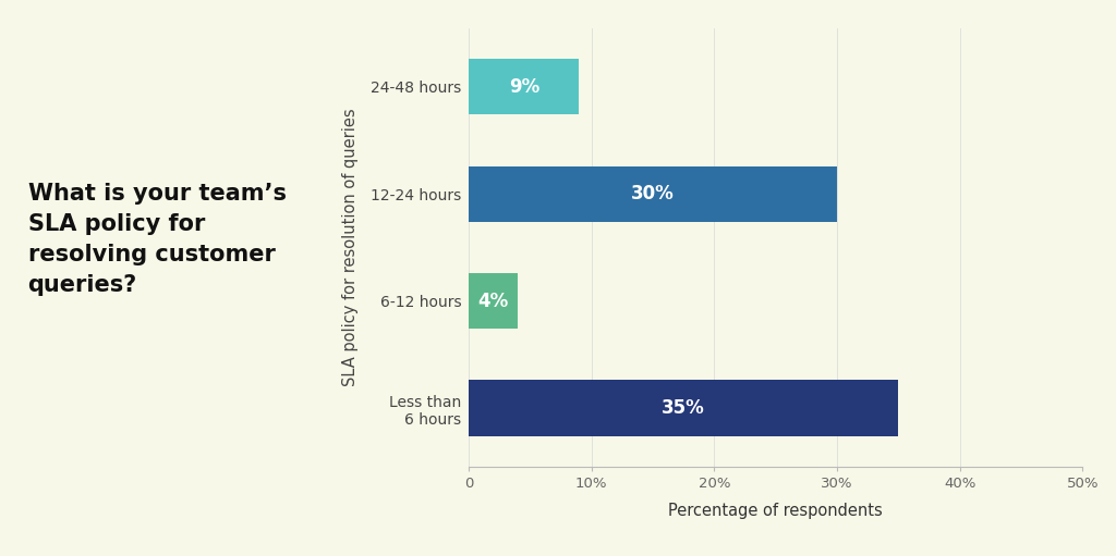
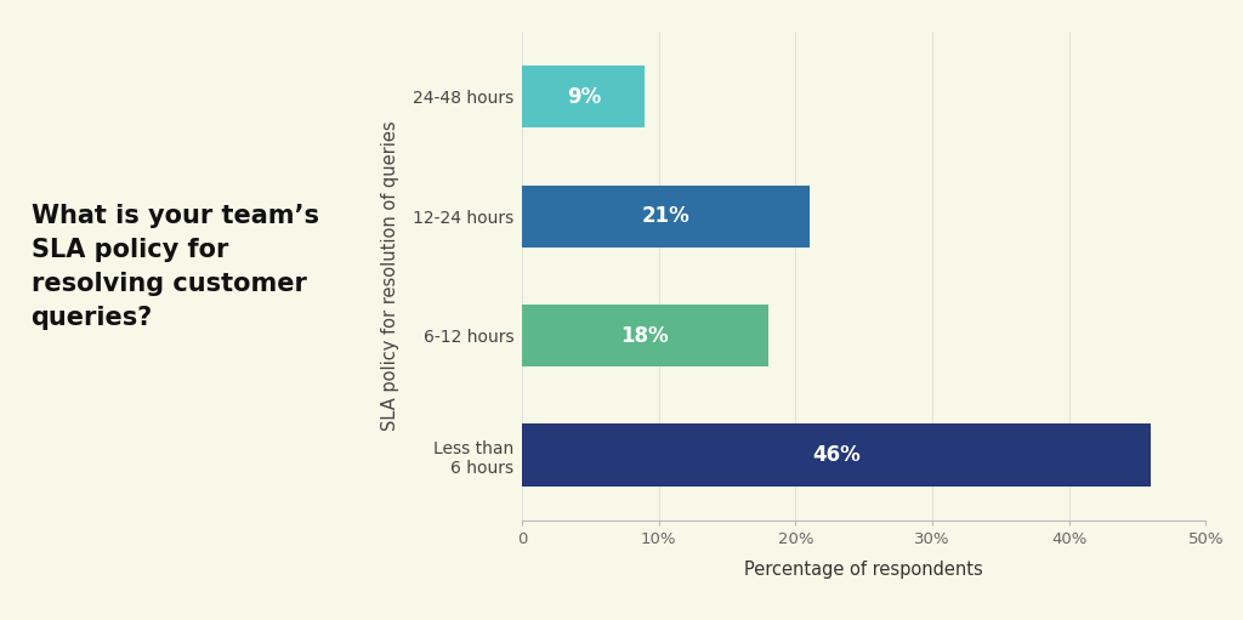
12-24 hours: 30% -> 21%
6-12 hours: 4% -> 18%
Less than 6 hours: 35% -> 46%
